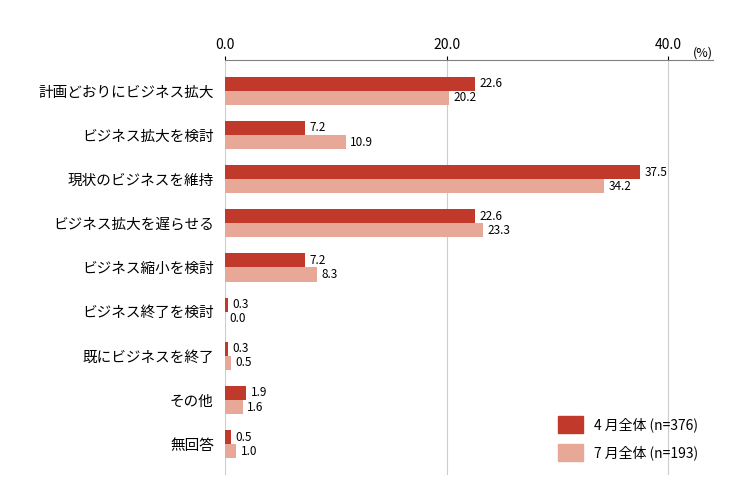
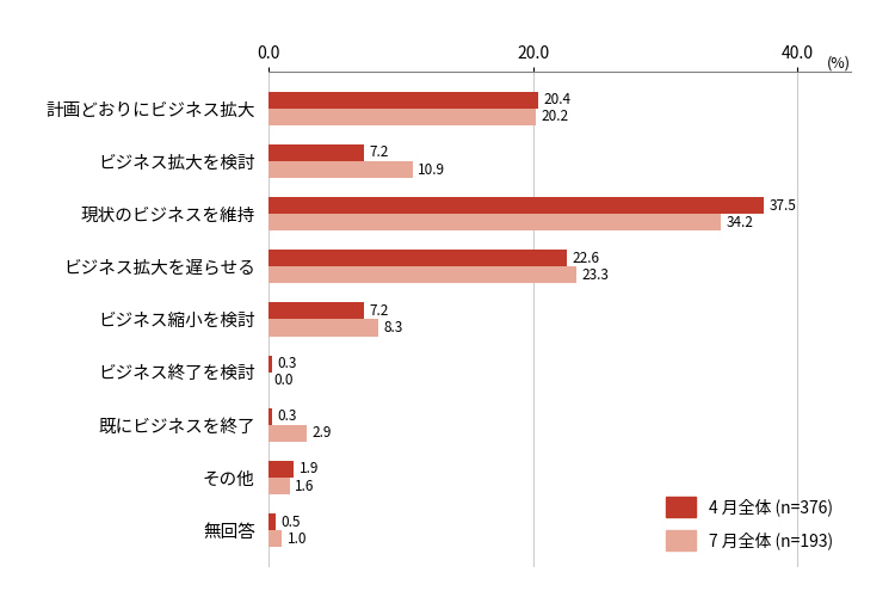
4 月全体 (n=376)/計画どおりにビジネス拡大: 22.6 -> 20.4
7 月全体 (n=193)/既にビジネスを終了: 0.5 -> 2.9
